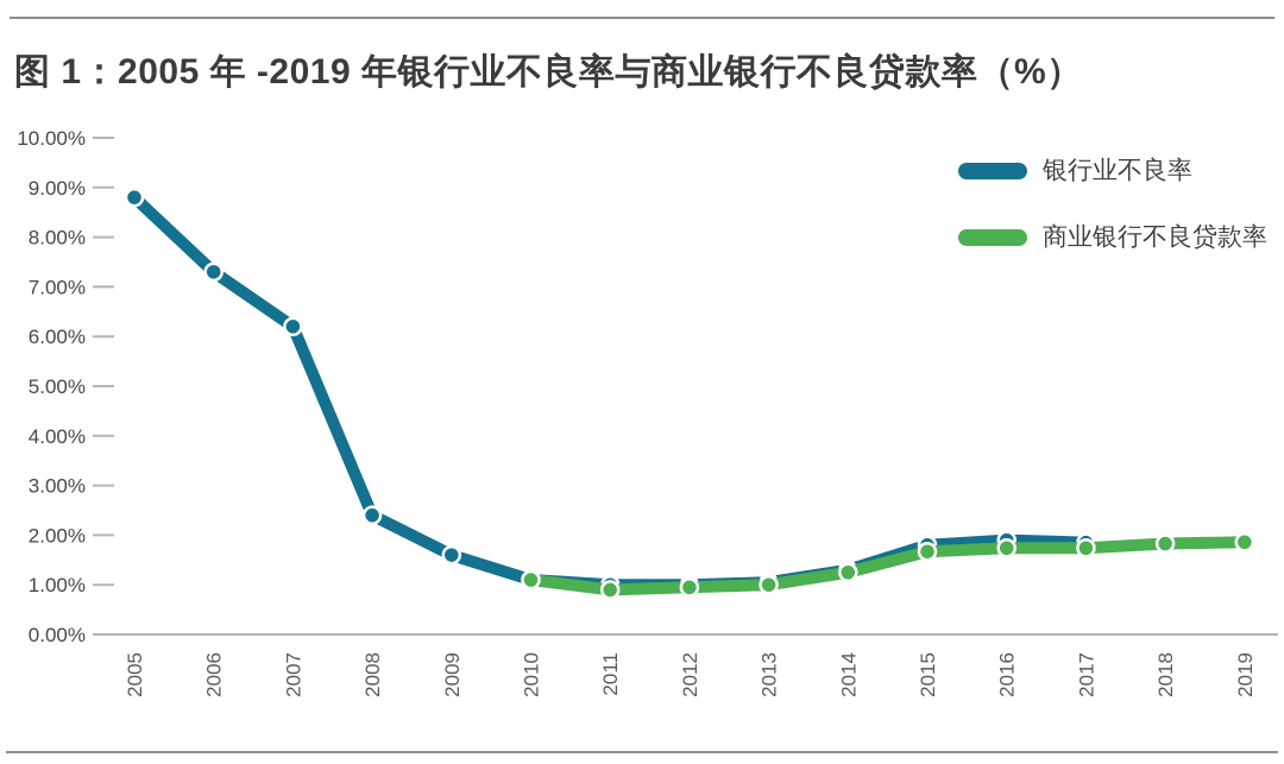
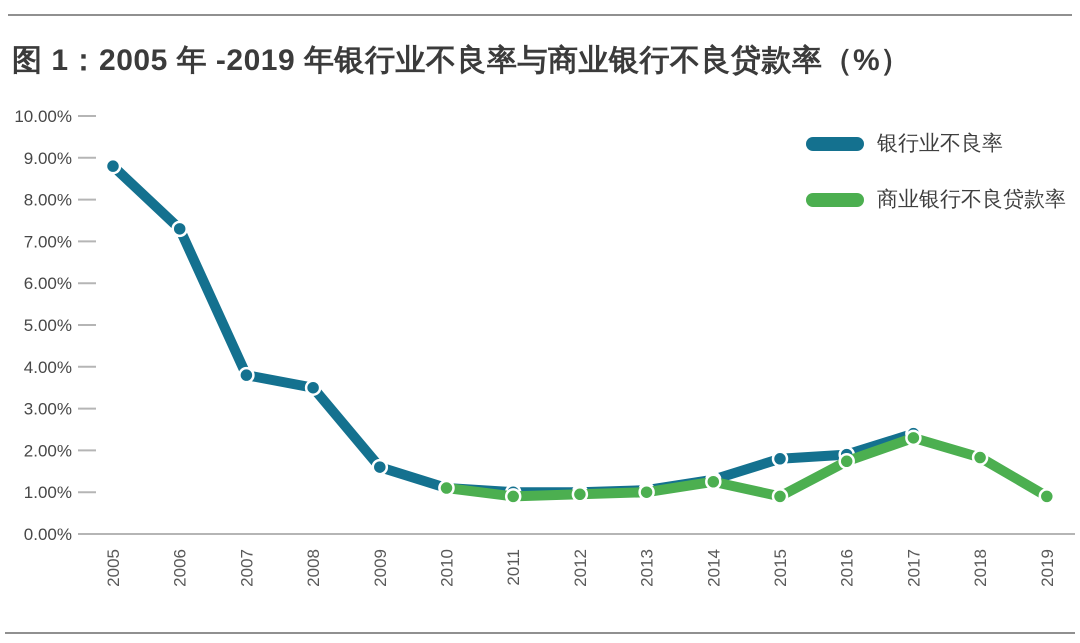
银行业不良率/2007: 6.2% -> 3.8%
银行业不良率/2008: 2.4% -> 3.5%
商业银行不良贷款率/2015: 1.7% -> 0.9%
银行业不良率/2017: 1.9% -> 2.4%
商业银行不良贷款率/2017: 1.7% -> 2.3%
商业银行不良贷款率/2019: 1.9% -> 0.9%
